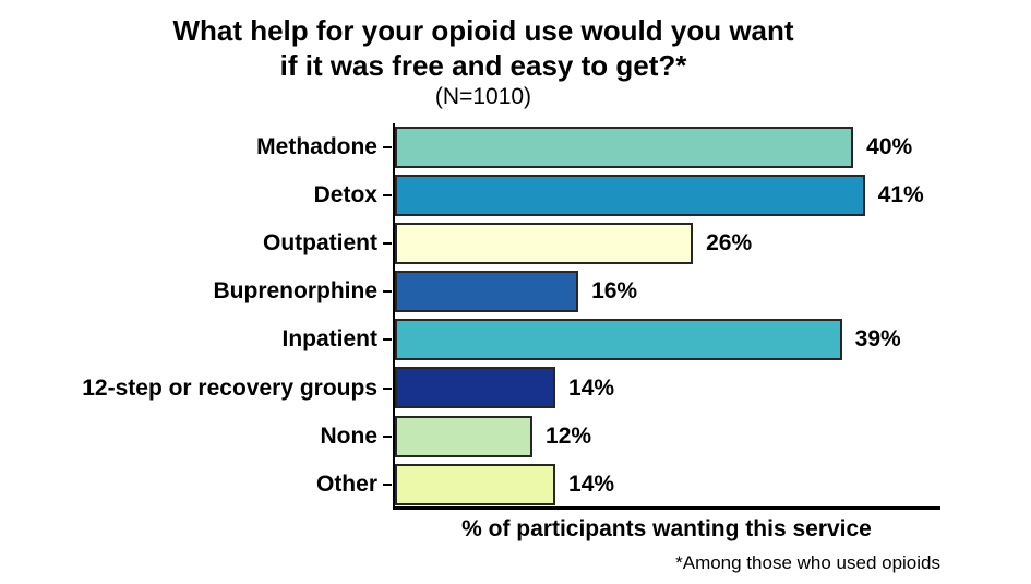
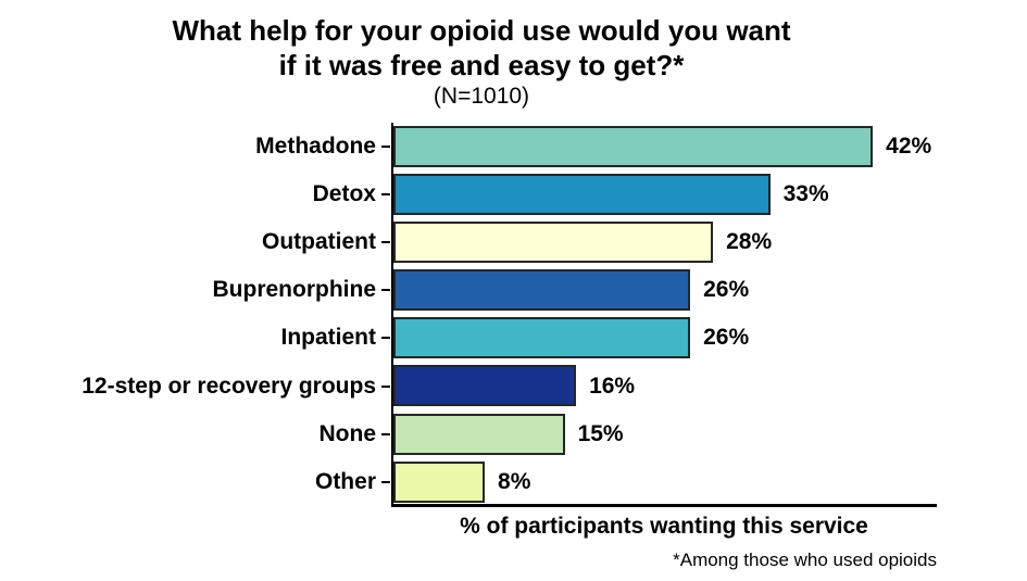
Methadone: 40% -> 42%
Detox: 41% -> 33%
Outpatient: 26% -> 28%
Buprenorphine: 16% -> 26%
Inpatient: 39% -> 26%
12-step or recovery groups: 14% -> 16%
None: 12% -> 15%
Other: 14% -> 8%
